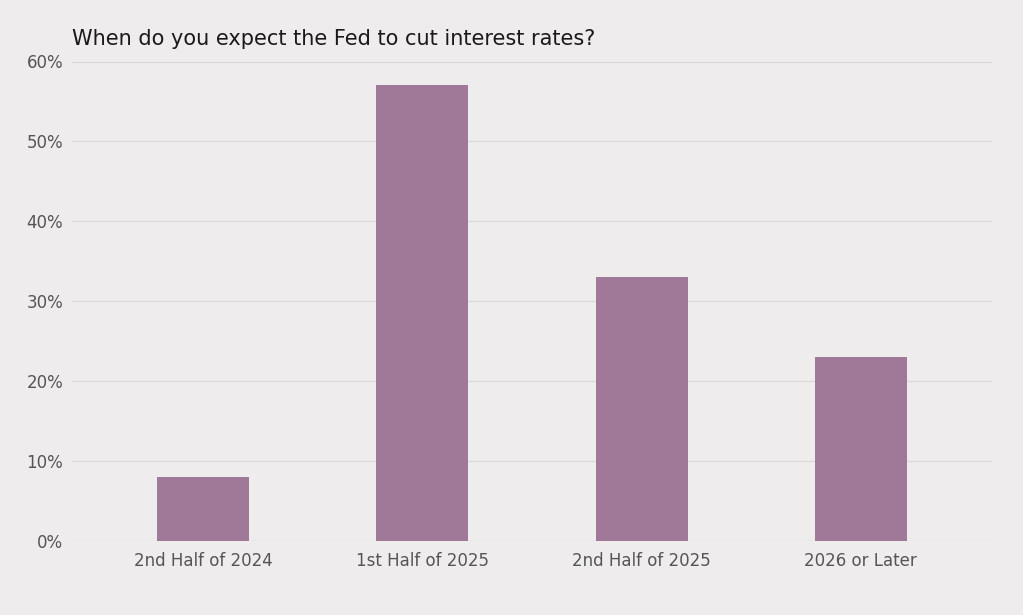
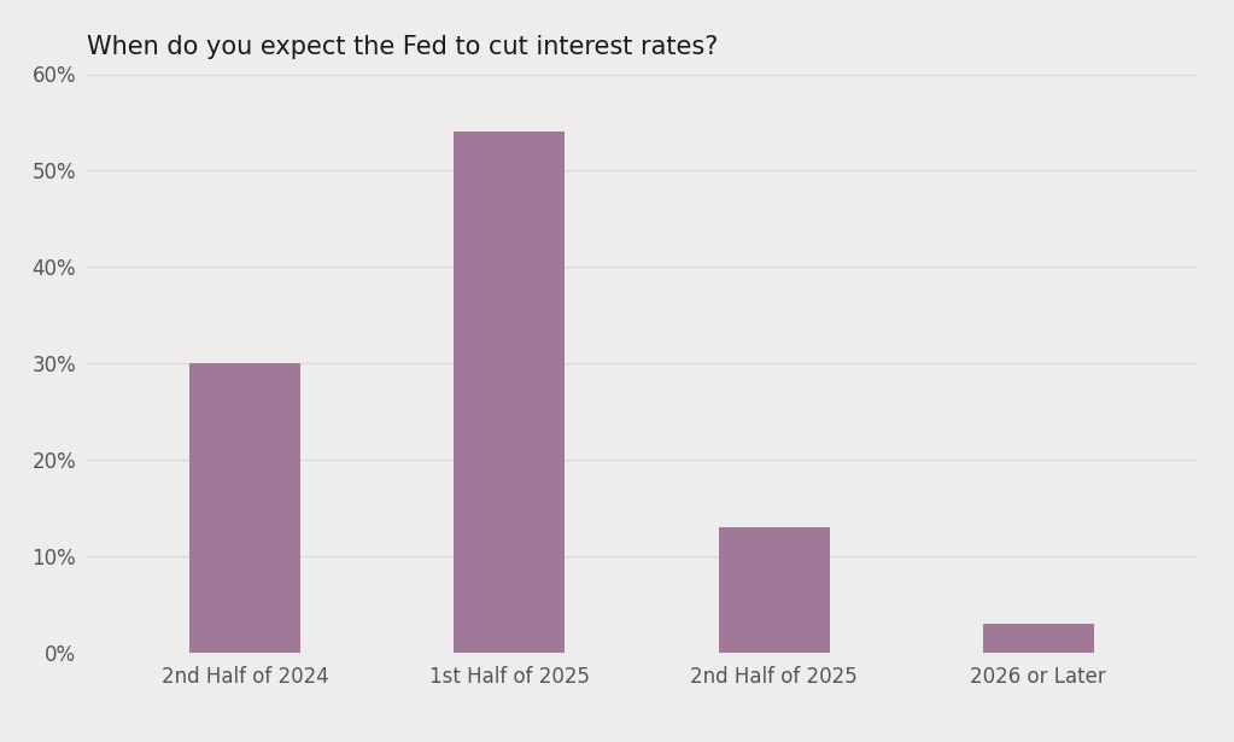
2nd Half of 2024: 8% -> 30%
1st Half of 2025: 57% -> 54%
2nd Half of 2025: 33% -> 13%
2026 or Later: 23% -> 3%
